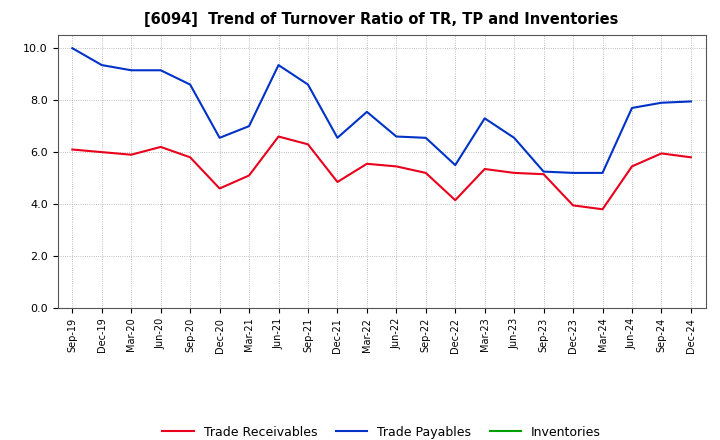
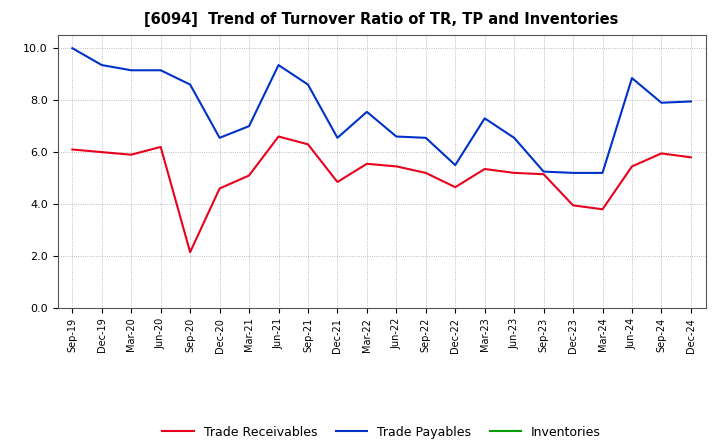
Trade Receivables/Sep-20: 5.80 -> 2.15
Trade Receivables/Dec-22: 4.15 -> 4.65
Trade Payables/Jun-24: 7.70 -> 8.85
